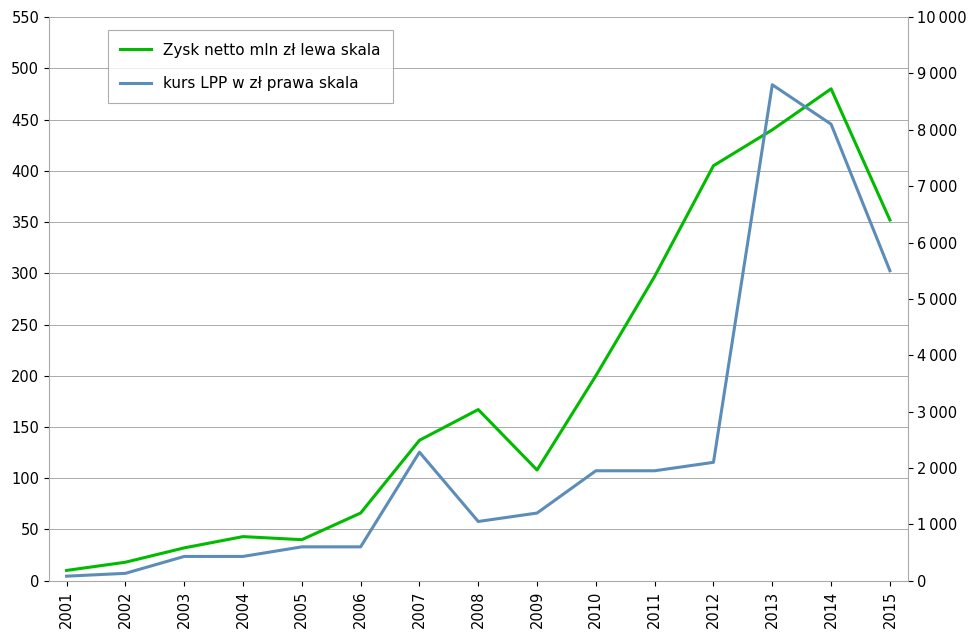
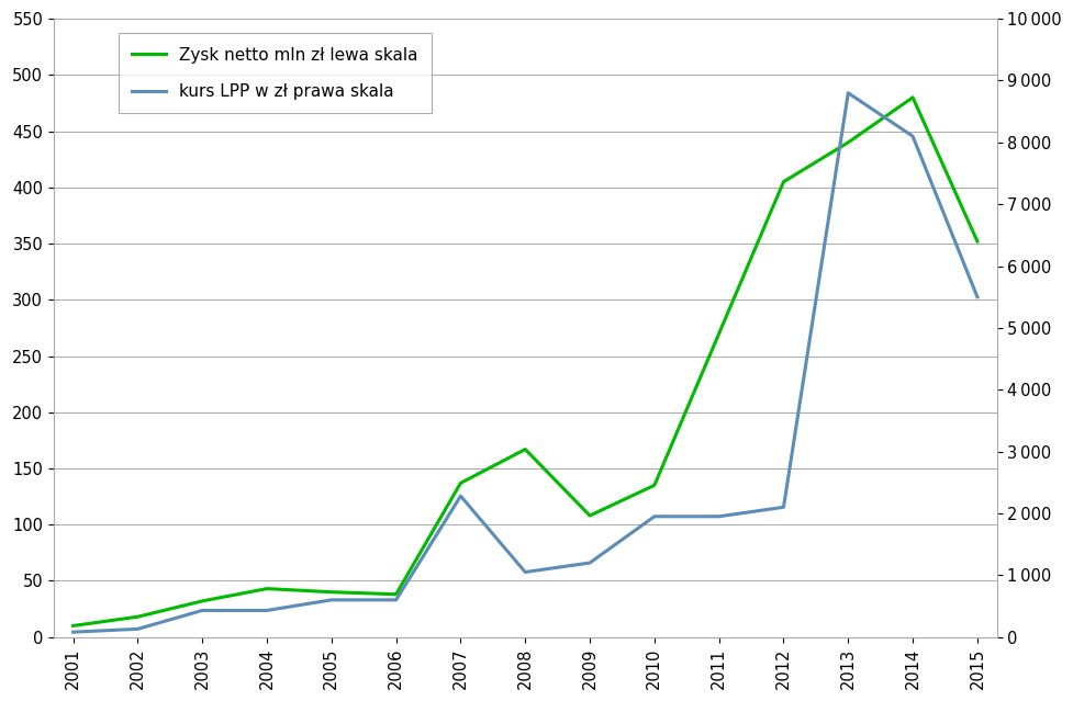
Zysk netto mln zł lewa skala/2006: 66 -> 38
Zysk netto mln zł lewa skala/2010: 200 -> 135
Zysk netto mln zł lewa skala/2011: 297 -> 270
